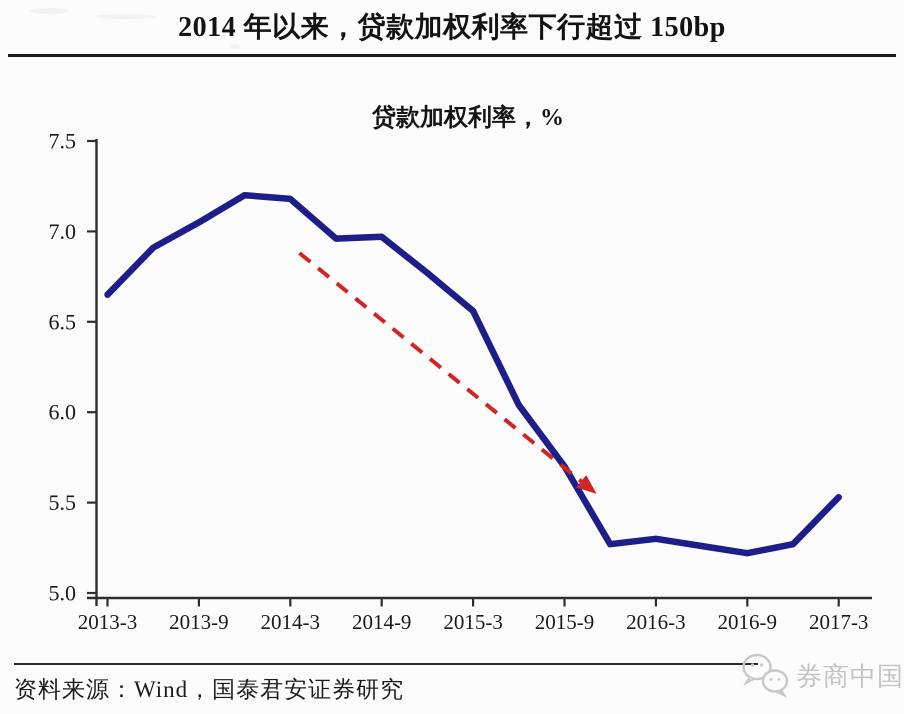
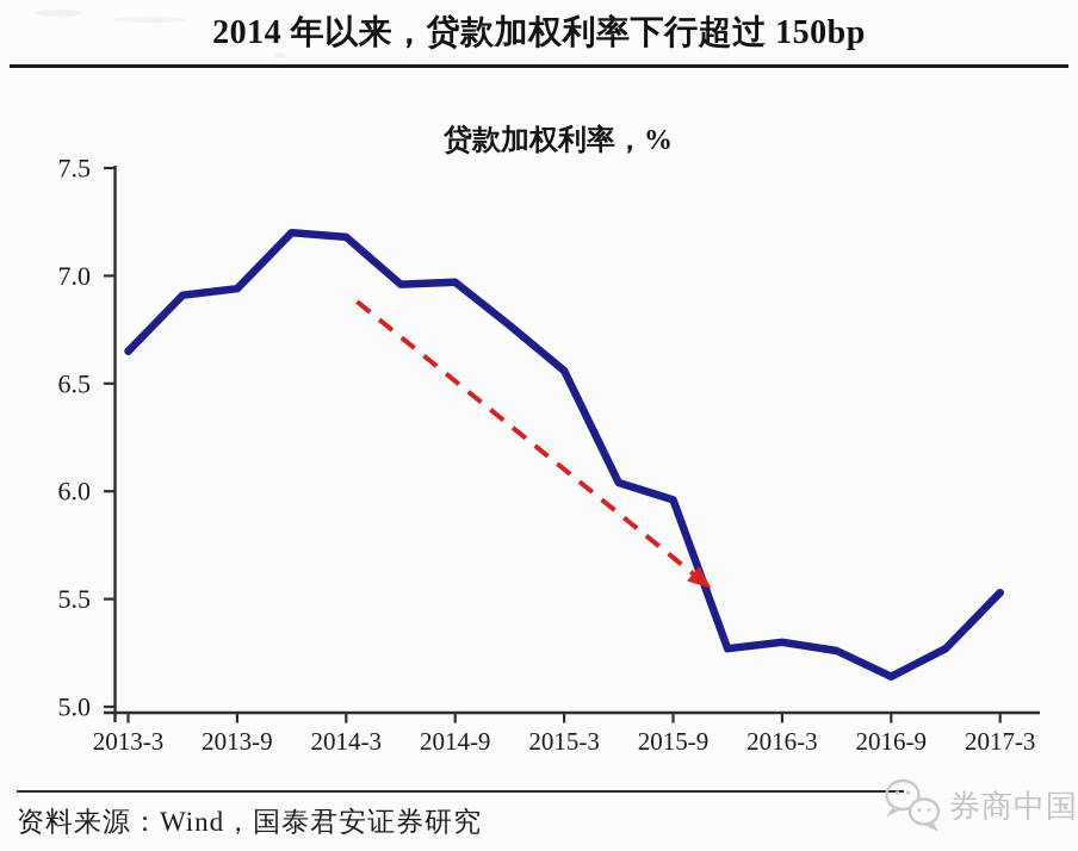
2013-9: 7.05 -> 6.94
2015-9: 5.70 -> 5.96
2016-9: 5.22 -> 5.14
